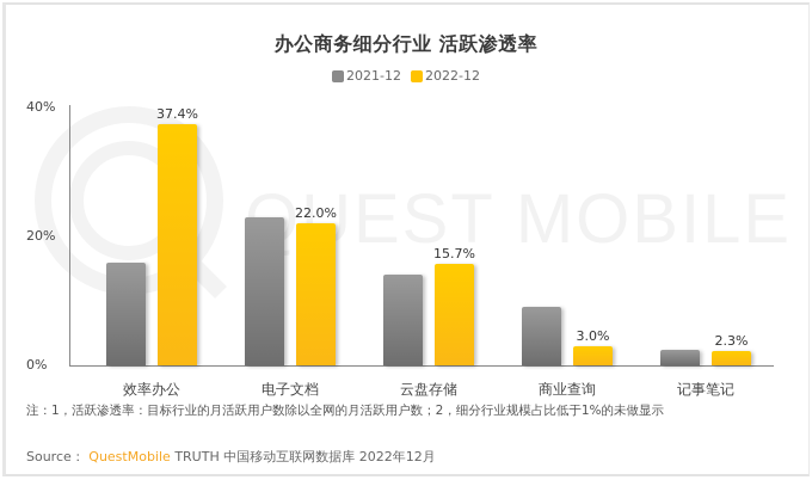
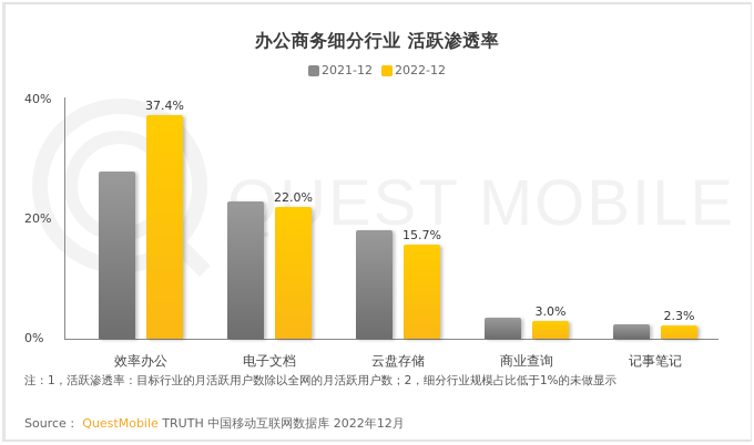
2021-12/效率办公: 16% -> 28%
2021-12/云盘存储: 14% -> 18%
2021-12/商业查询: 9% -> 4%
